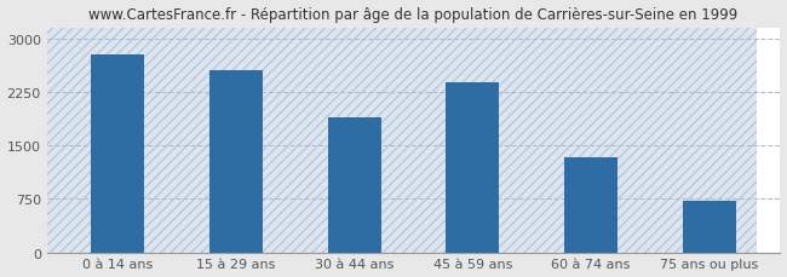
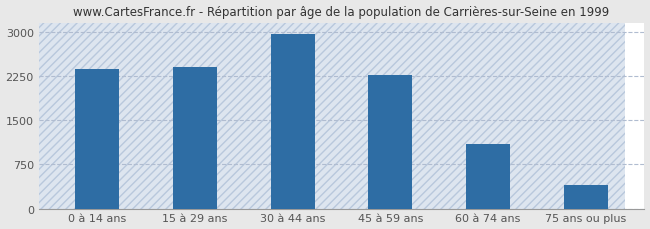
0 à 14 ans: 2780 -> 2370
15 à 29 ans: 2560 -> 2400
30 à 44 ans: 1900 -> 2970
45 à 59 ans: 2380 -> 2270
60 à 74 ans: 1340 -> 1100
75 ans ou plus: 720 -> 400
